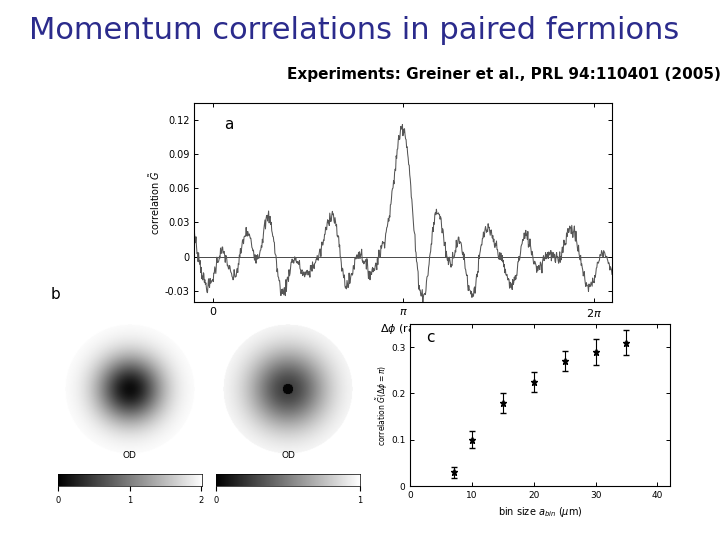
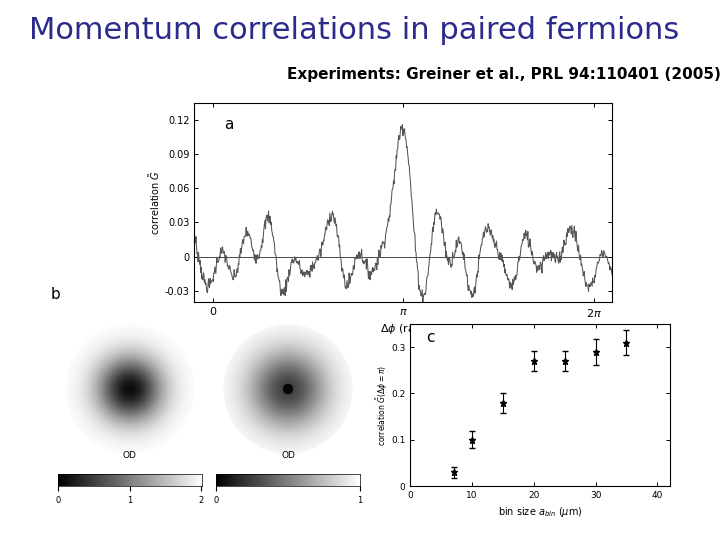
20: 0.225 -> 0.270
